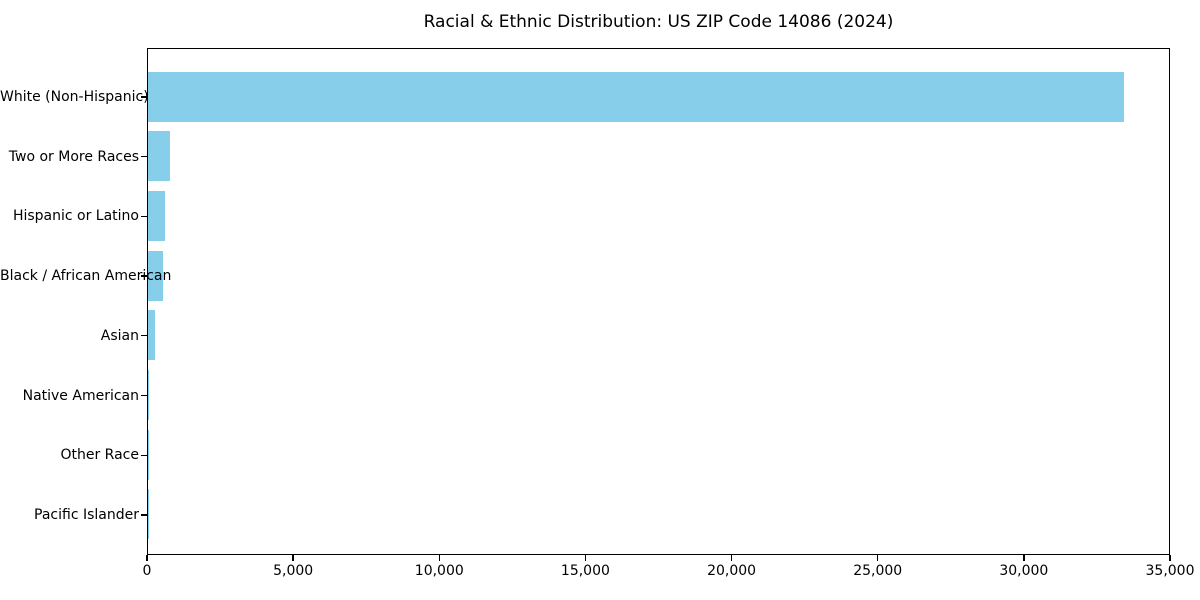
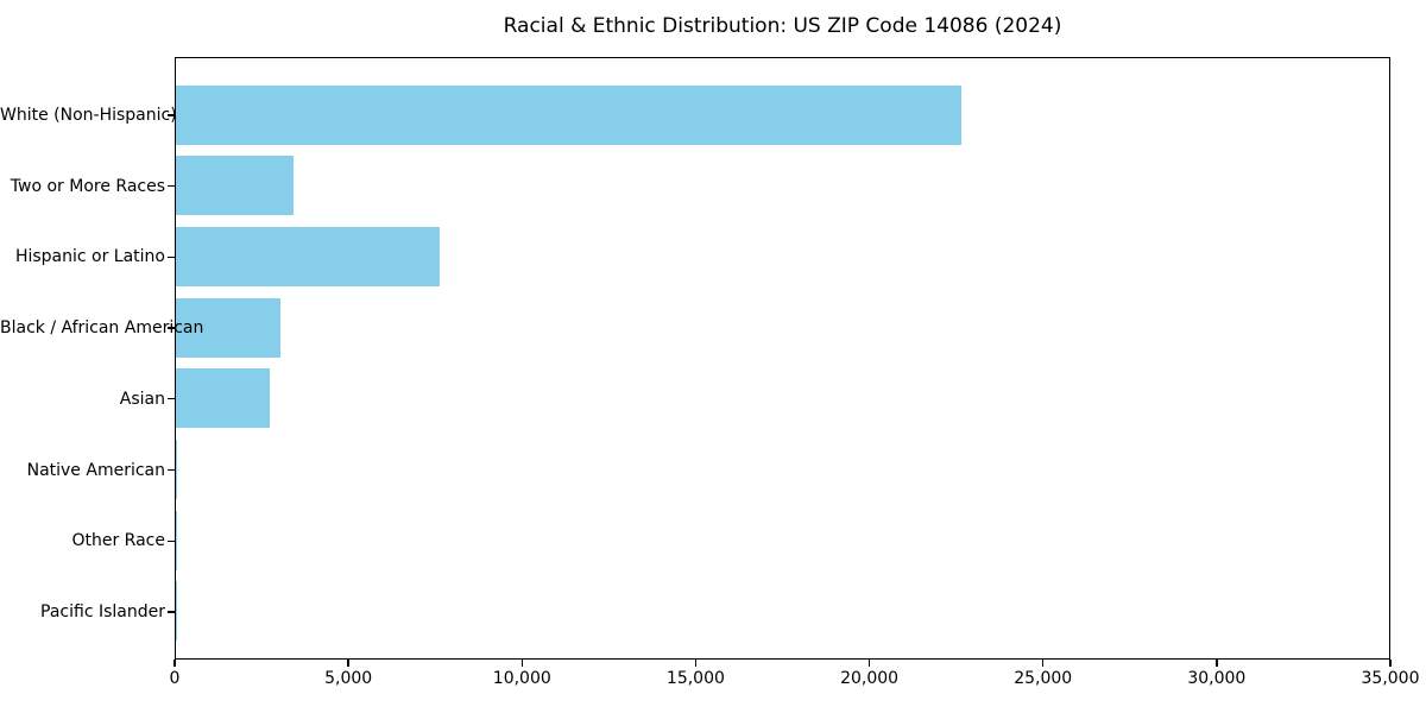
White (Non-Hispanic): 33400 -> 22600
Two or More Races: 800 -> 3400
Hispanic or Latino: 600 -> 7600
Black / African American: 500 -> 3000
Asian: 200 -> 2700
